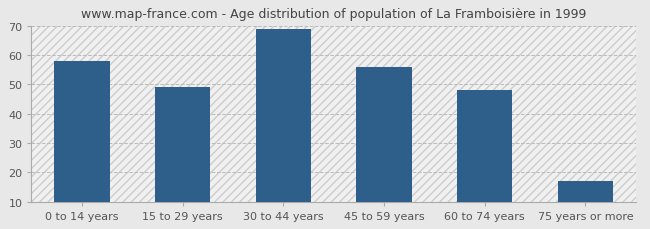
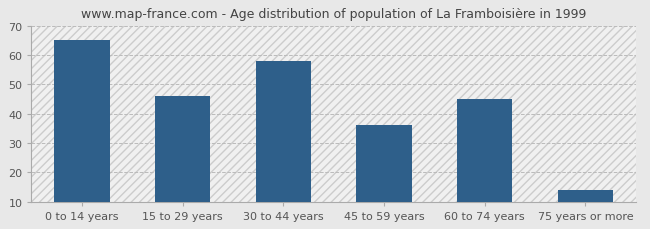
0 to 14 years: 58 -> 65
15 to 29 years: 49 -> 46
30 to 44 years: 69 -> 58
45 to 59 years: 56 -> 36
60 to 74 years: 48 -> 45
75 years or more: 17 -> 14
